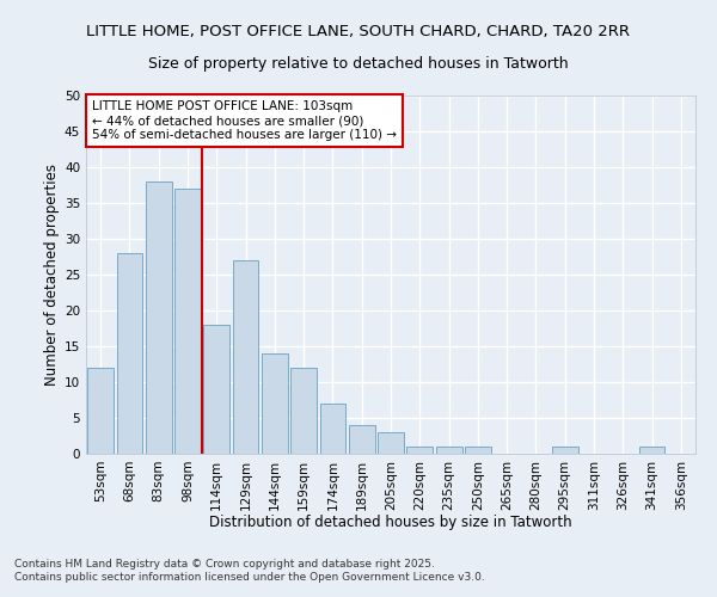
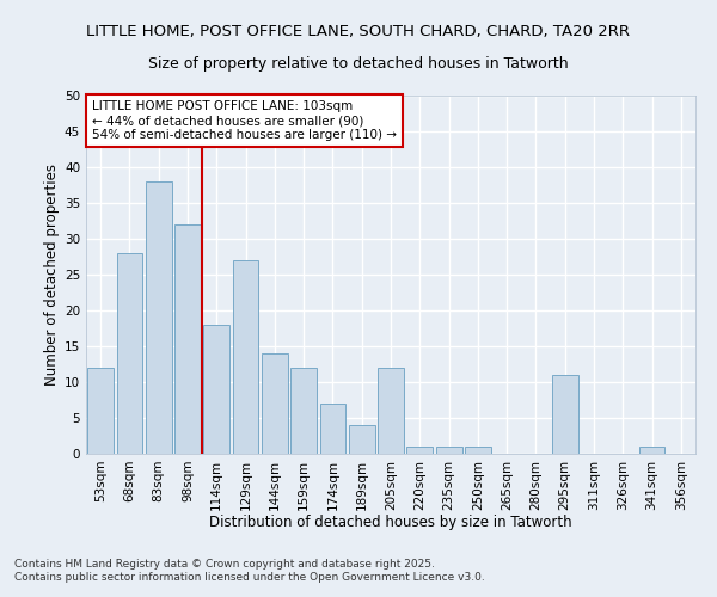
98sqm: 37 -> 32
205sqm: 3 -> 12
295sqm: 1 -> 11
